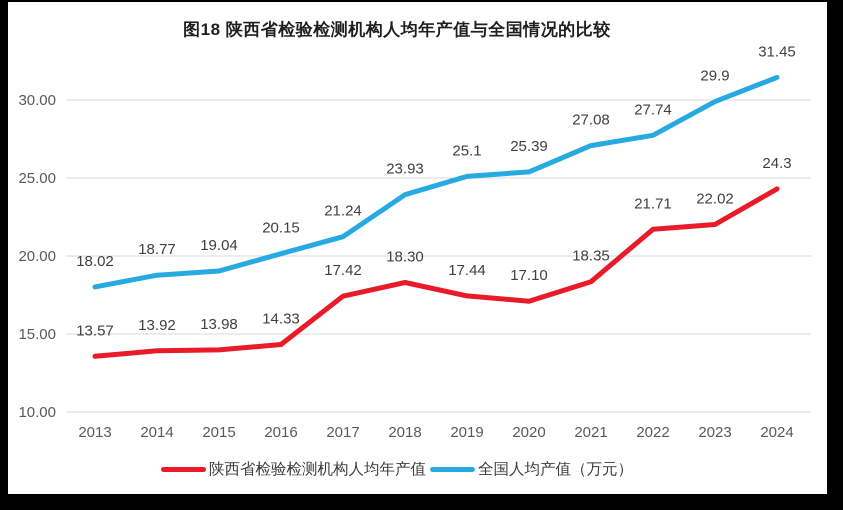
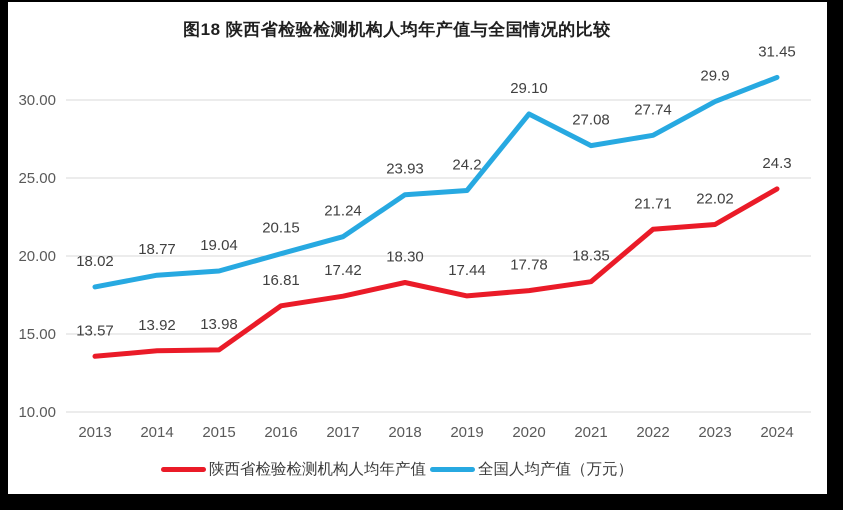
陕西省检验检测机构人均年产值/2016: 14.33 -> 16.81
全国人均产值（万元）/2019: 25.1 -> 24.2
陕西省检验检测机构人均年产值/2020: 17.10 -> 17.78
全国人均产值（万元）/2020: 25.39 -> 29.10
